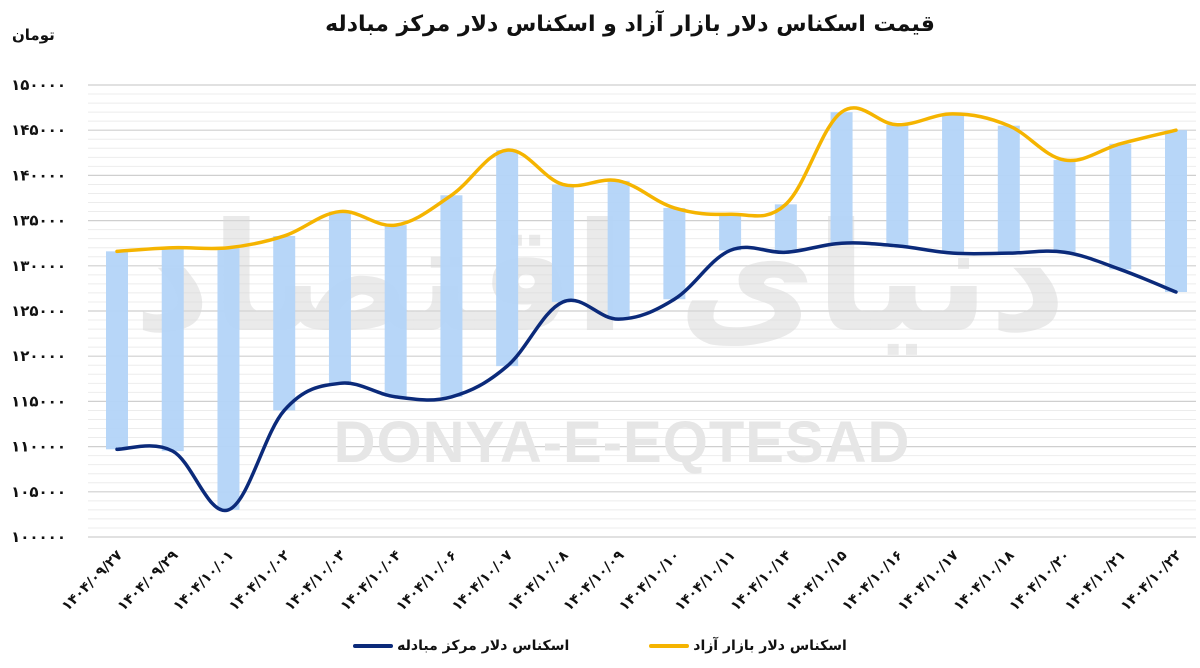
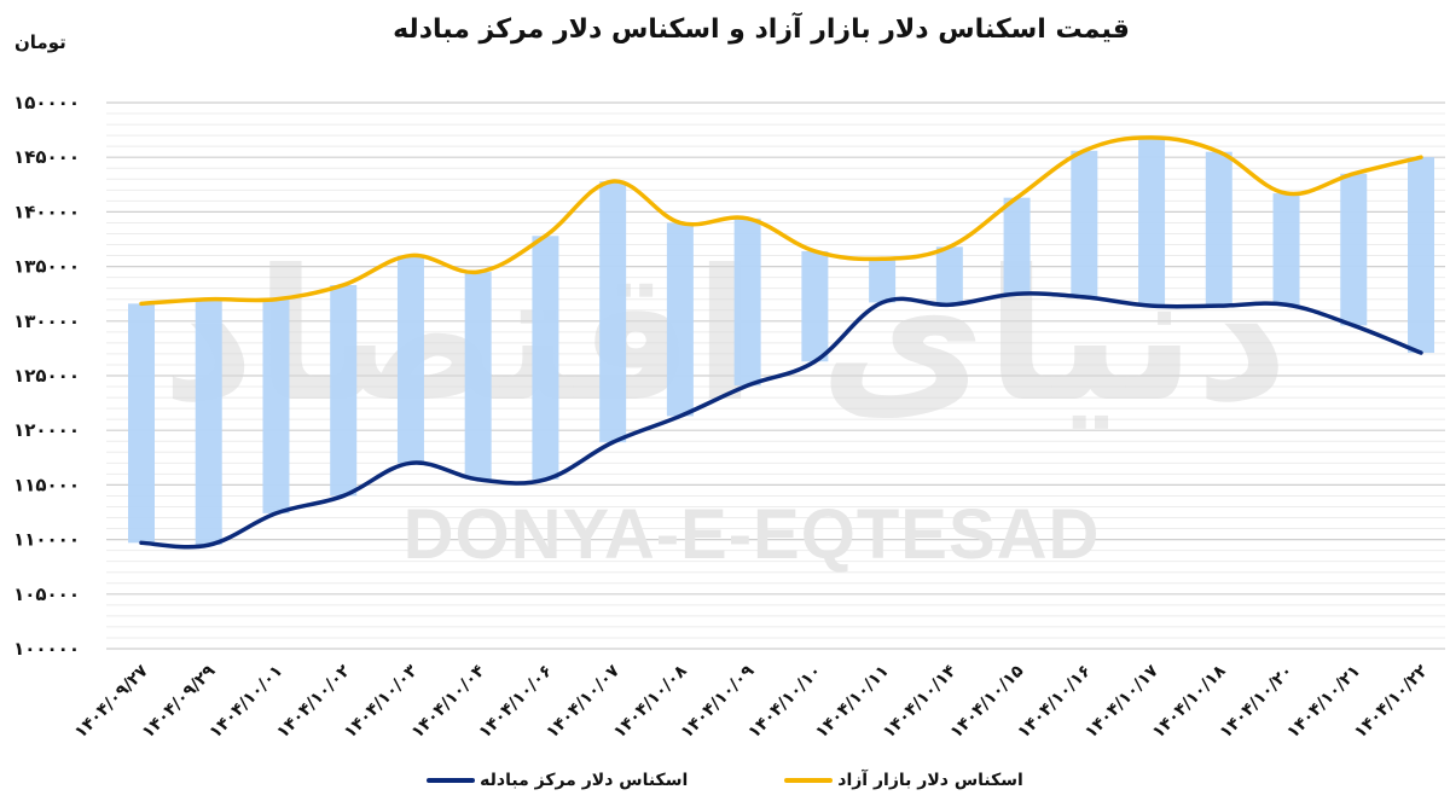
اسکناس دلار مرکز مبادله/۱۴۰۴/۱۰/۰۱: 103000 -> 112000
اسکناس دلار مرکز مبادله/۱۴۰۴/۱۰/۰۸: 126000 -> 121000
اسکناس دلار بازار آزاد/۱۴۰۴/۱۰/۱۵: 147000 -> 141000
